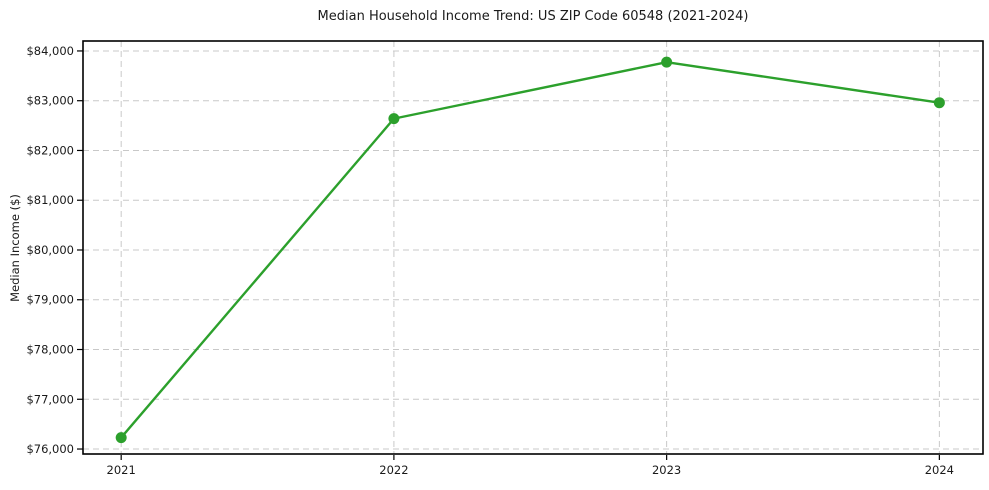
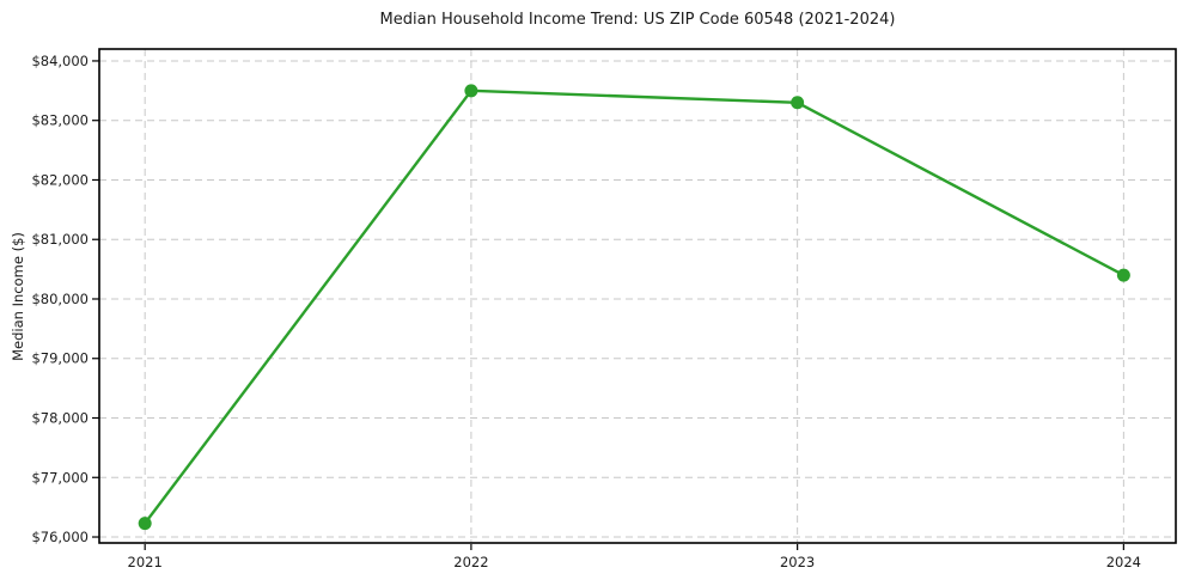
2022: $82600 -> $83500
2023: $83800 -> $83300
2024: $83000 -> $80400
